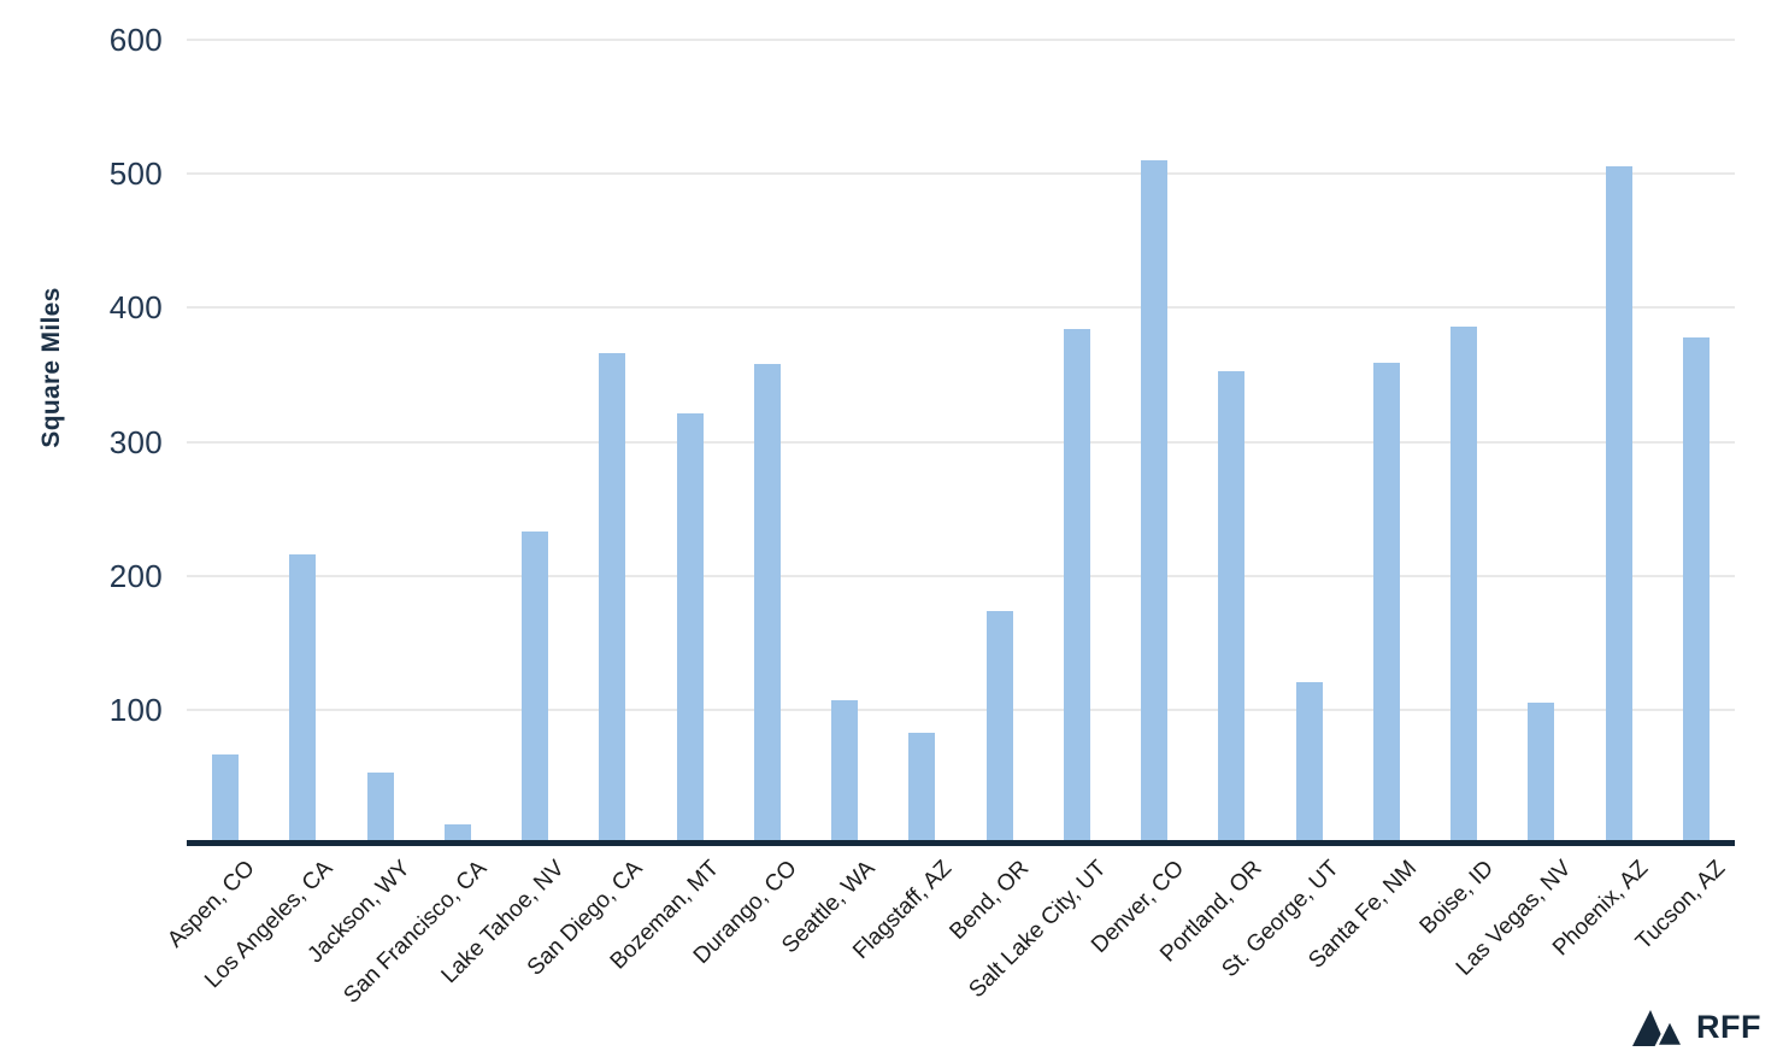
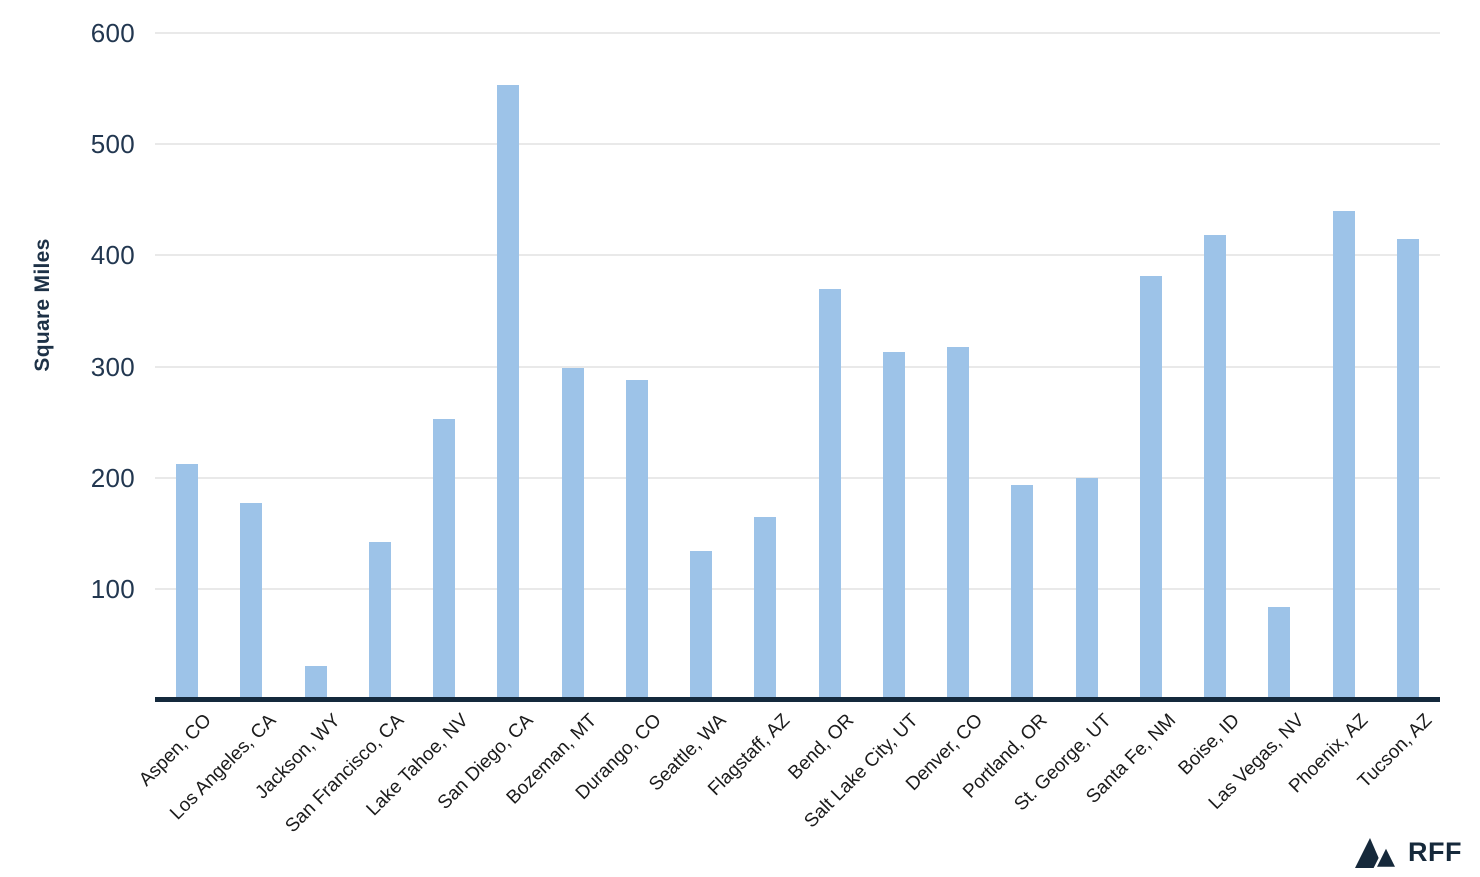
Aspen, CO: 67 -> 212
Los Angeles, CA: 216 -> 177
Jackson, WY: 53 -> 31
San Francisco, CA: 14 -> 142
Lake Tahoe, NV: 233 -> 253
San Diego, CA: 366 -> 553
Bozeman, MT: 321 -> 299
Durango, CO: 358 -> 288
Seattle, WA: 107 -> 134
Flagstaff, AZ: 83 -> 165
Bend, OR: 174 -> 370
Salt Lake City, UT: 384 -> 313
Denver, CO: 510 -> 318
Portland, OR: 353 -> 193
St. George, UT: 121 -> 200
Santa Fe, NM: 359 -> 381
Boise, ID: 386 -> 418
Las Vegas, NV: 105 -> 84
Phoenix, AZ: 506 -> 440
Tucson, AZ: 378 -> 415
